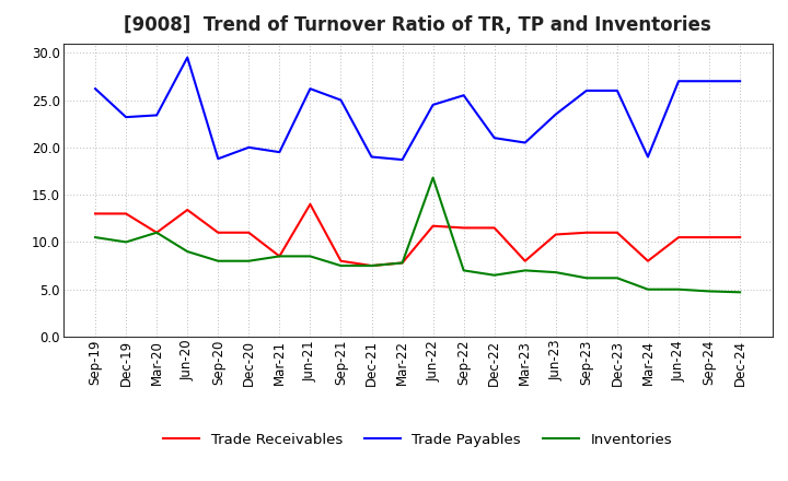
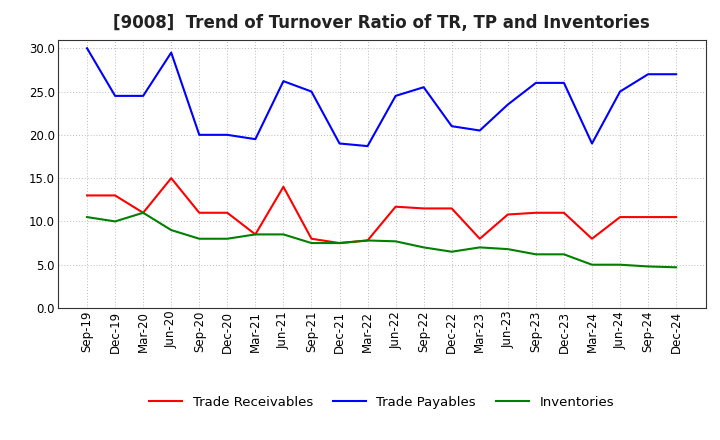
Trade Payables/Sep-19: 26.2 -> 30.0
Trade Payables/Dec-19: 23.2 -> 24.5
Trade Payables/Mar-20: 23.4 -> 24.5
Trade Receivables/Jun-20: 13.4 -> 15.0
Trade Payables/Sep-20: 18.8 -> 20.0
Inventories/Jun-22: 16.8 -> 7.7
Trade Payables/Jun-24: 27.0 -> 25.0
